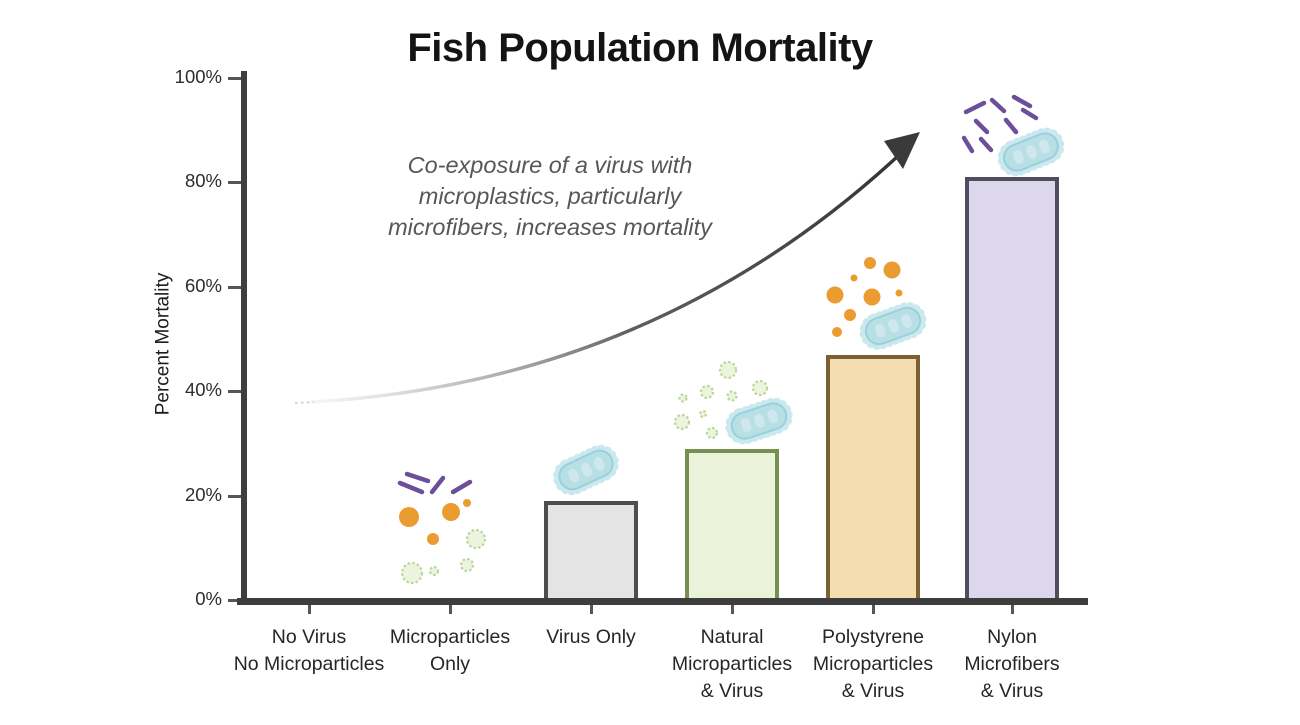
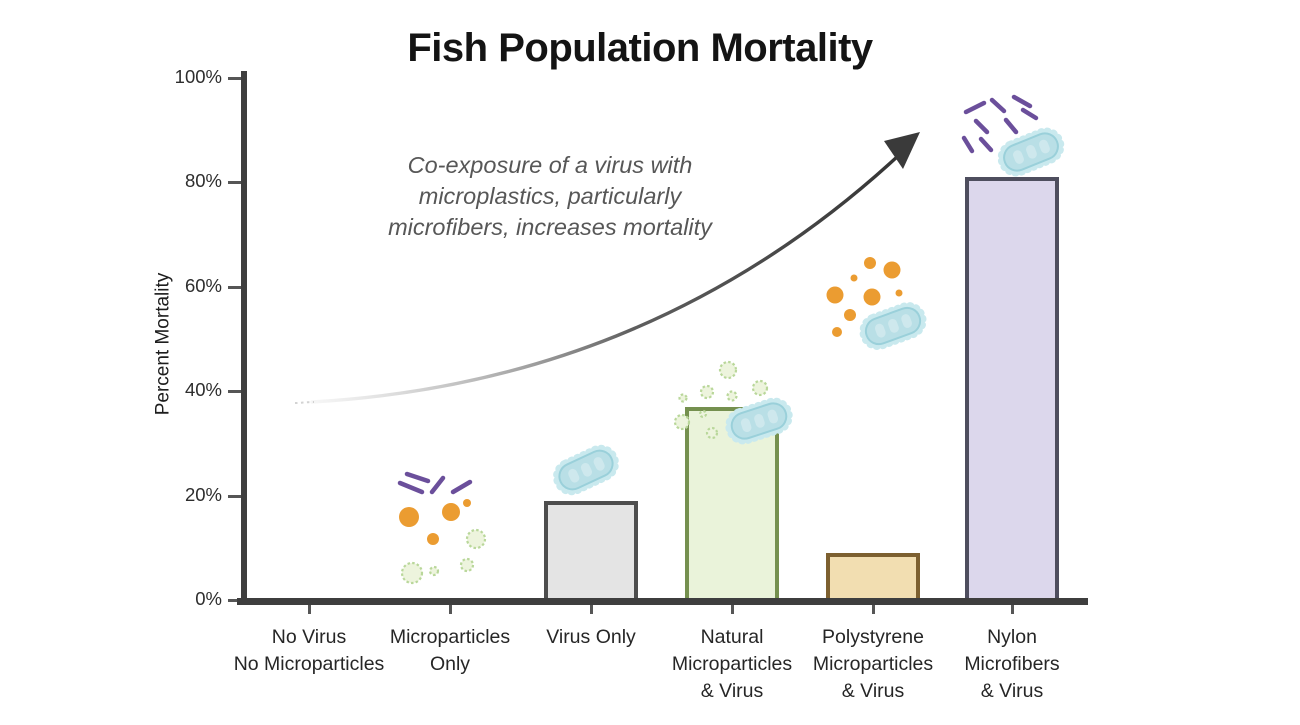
Natural Microparticles & Virus: 29% -> 37%
Polystyrene Microparticles & Virus: 47% -> 9%
